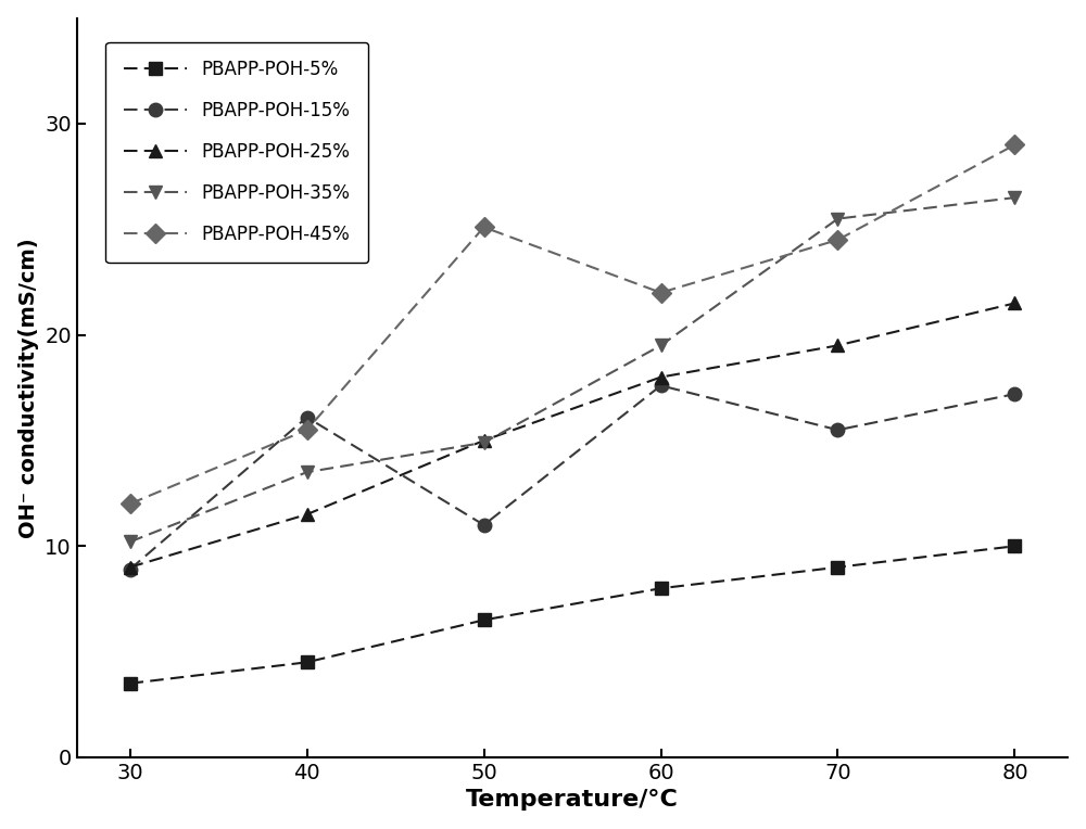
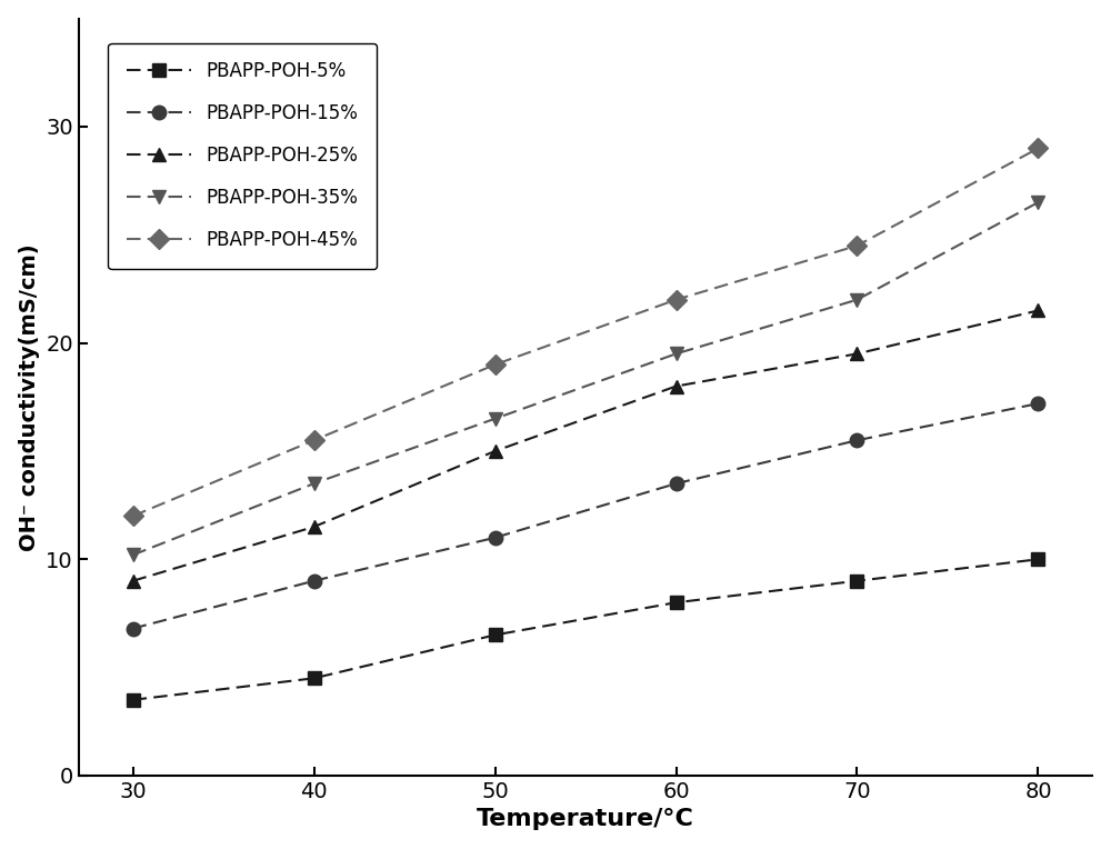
PBAPP-POH-15%/30: 8.9 -> 6.8
PBAPP-POH-15%/40: 16.1 -> 9.0
PBAPP-POH-35%/50: 14.9 -> 16.5
PBAPP-POH-45%/50: 25.1 -> 19.0
PBAPP-POH-15%/60: 17.6 -> 13.5
PBAPP-POH-35%/70: 25.5 -> 22.0
